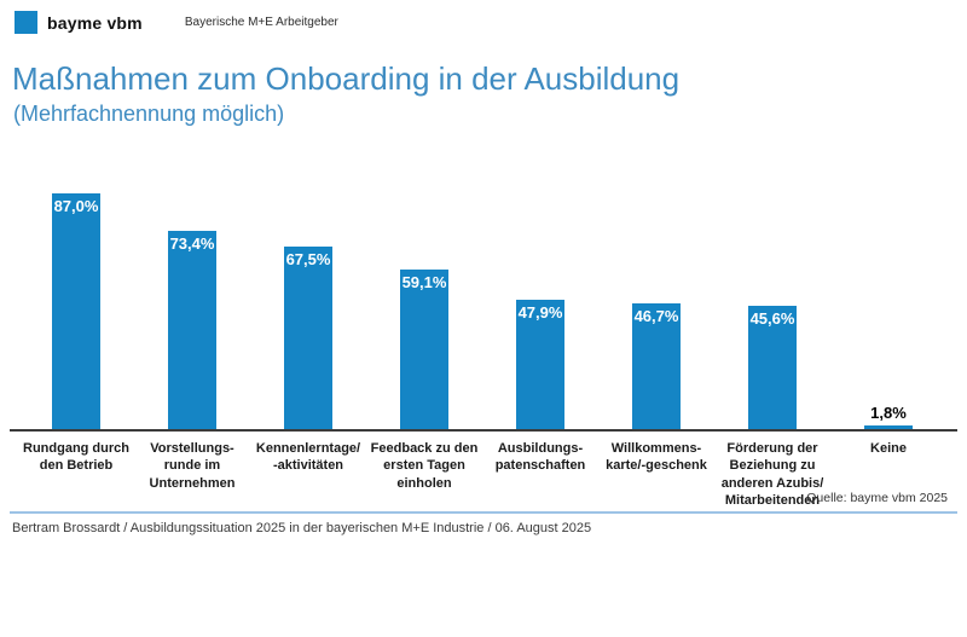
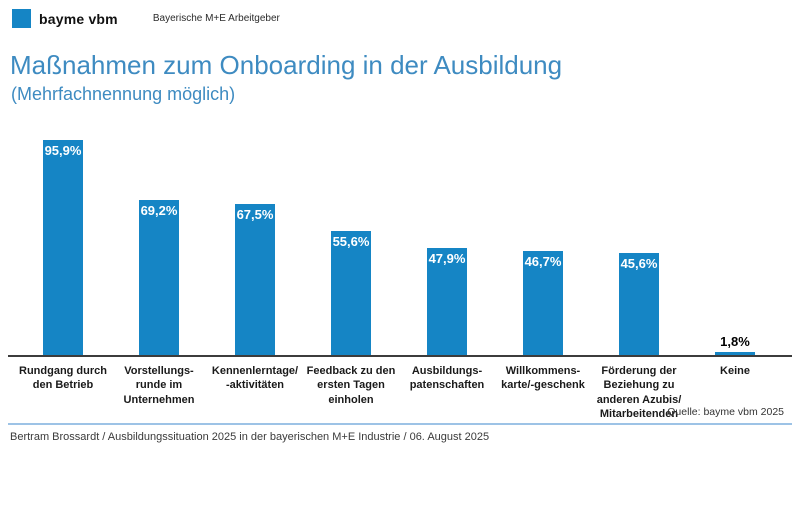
Rundgang durch den Betrieb: 87,0% -> 95,9%
Vorstellungs- runde im Unternehmen: 73,4% -> 69,2%
Feedback zu den ersten Tagen einholen: 59,1% -> 55,6%
